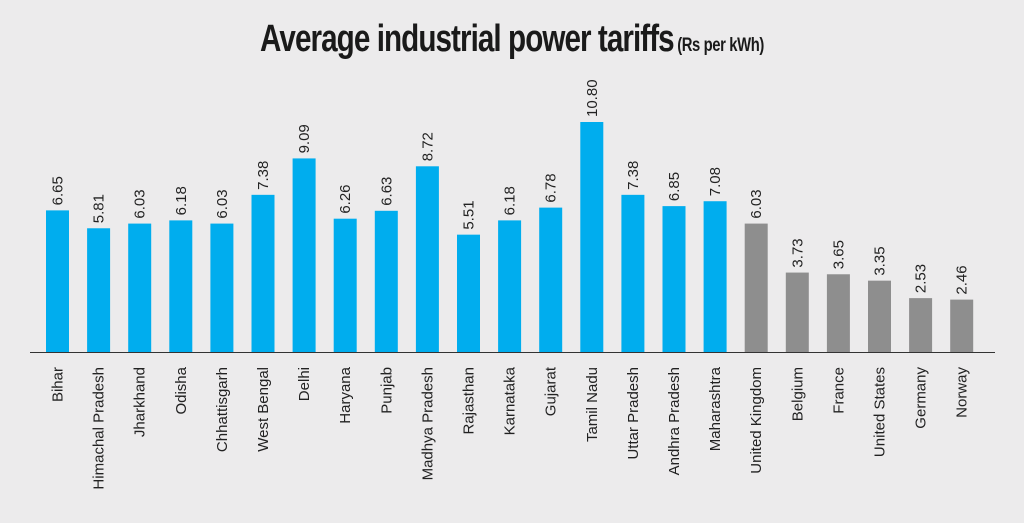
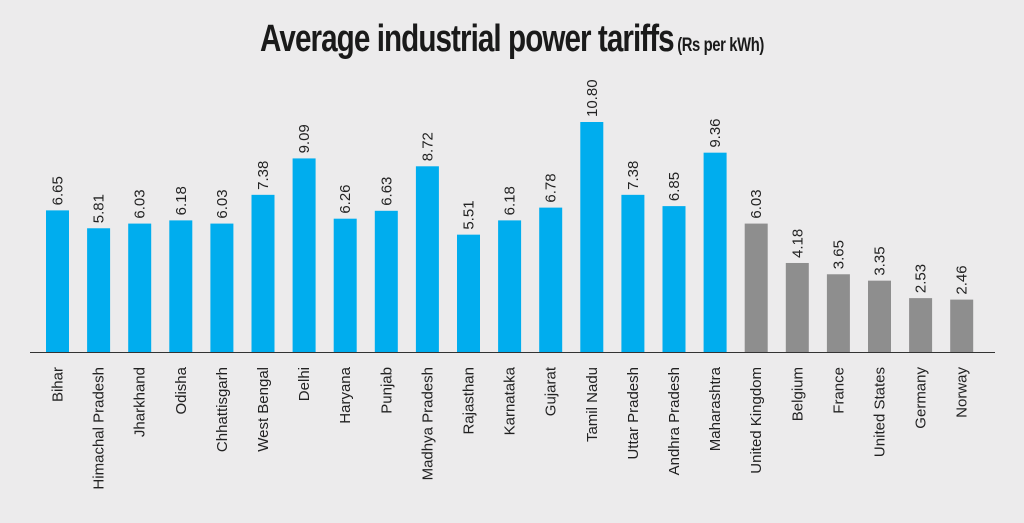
Maharashtra: 7.08 -> 9.36
Belgium: 3.73 -> 4.18
